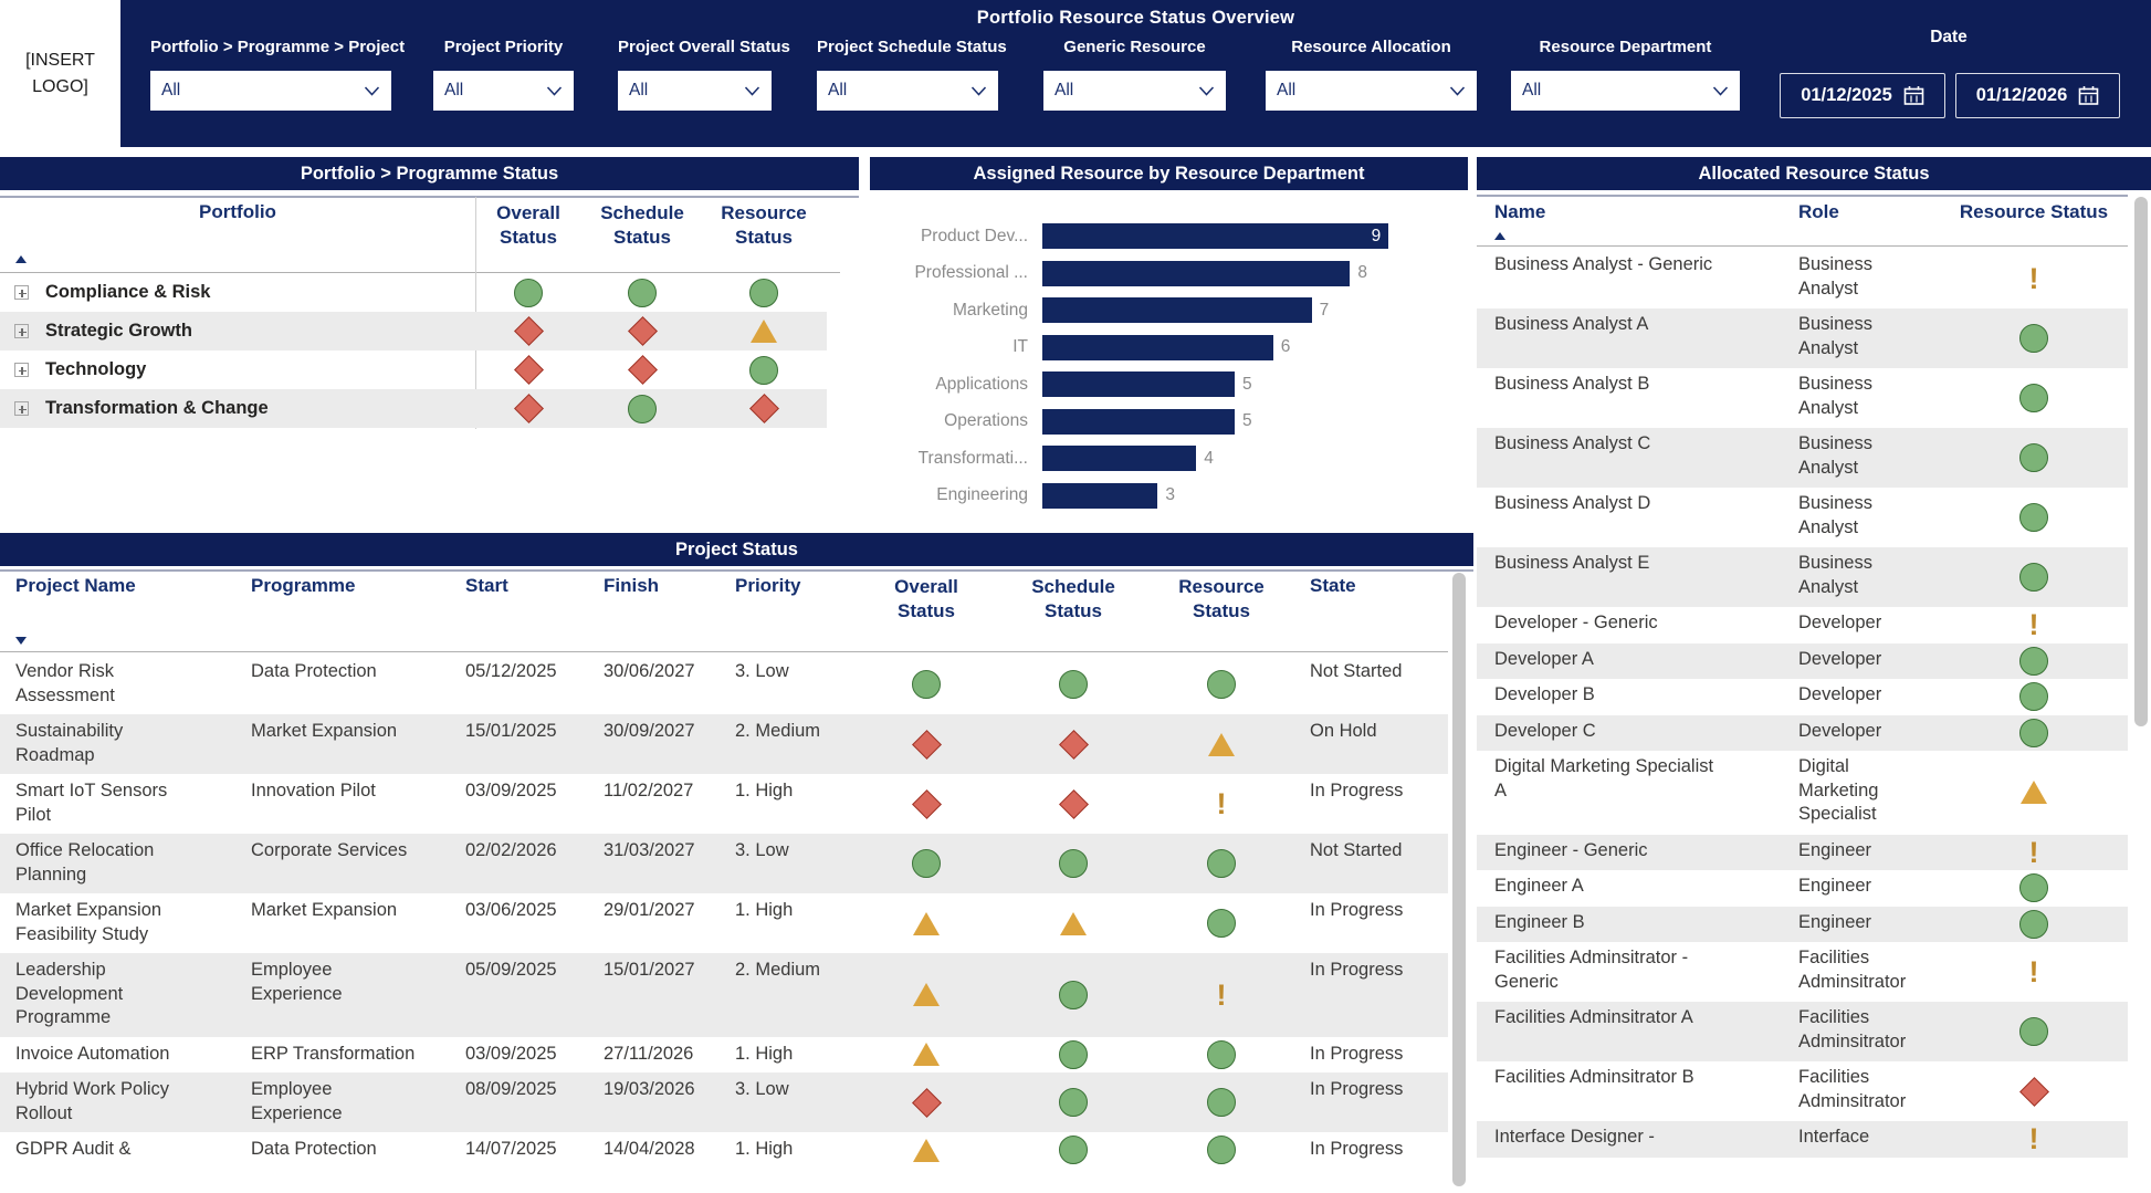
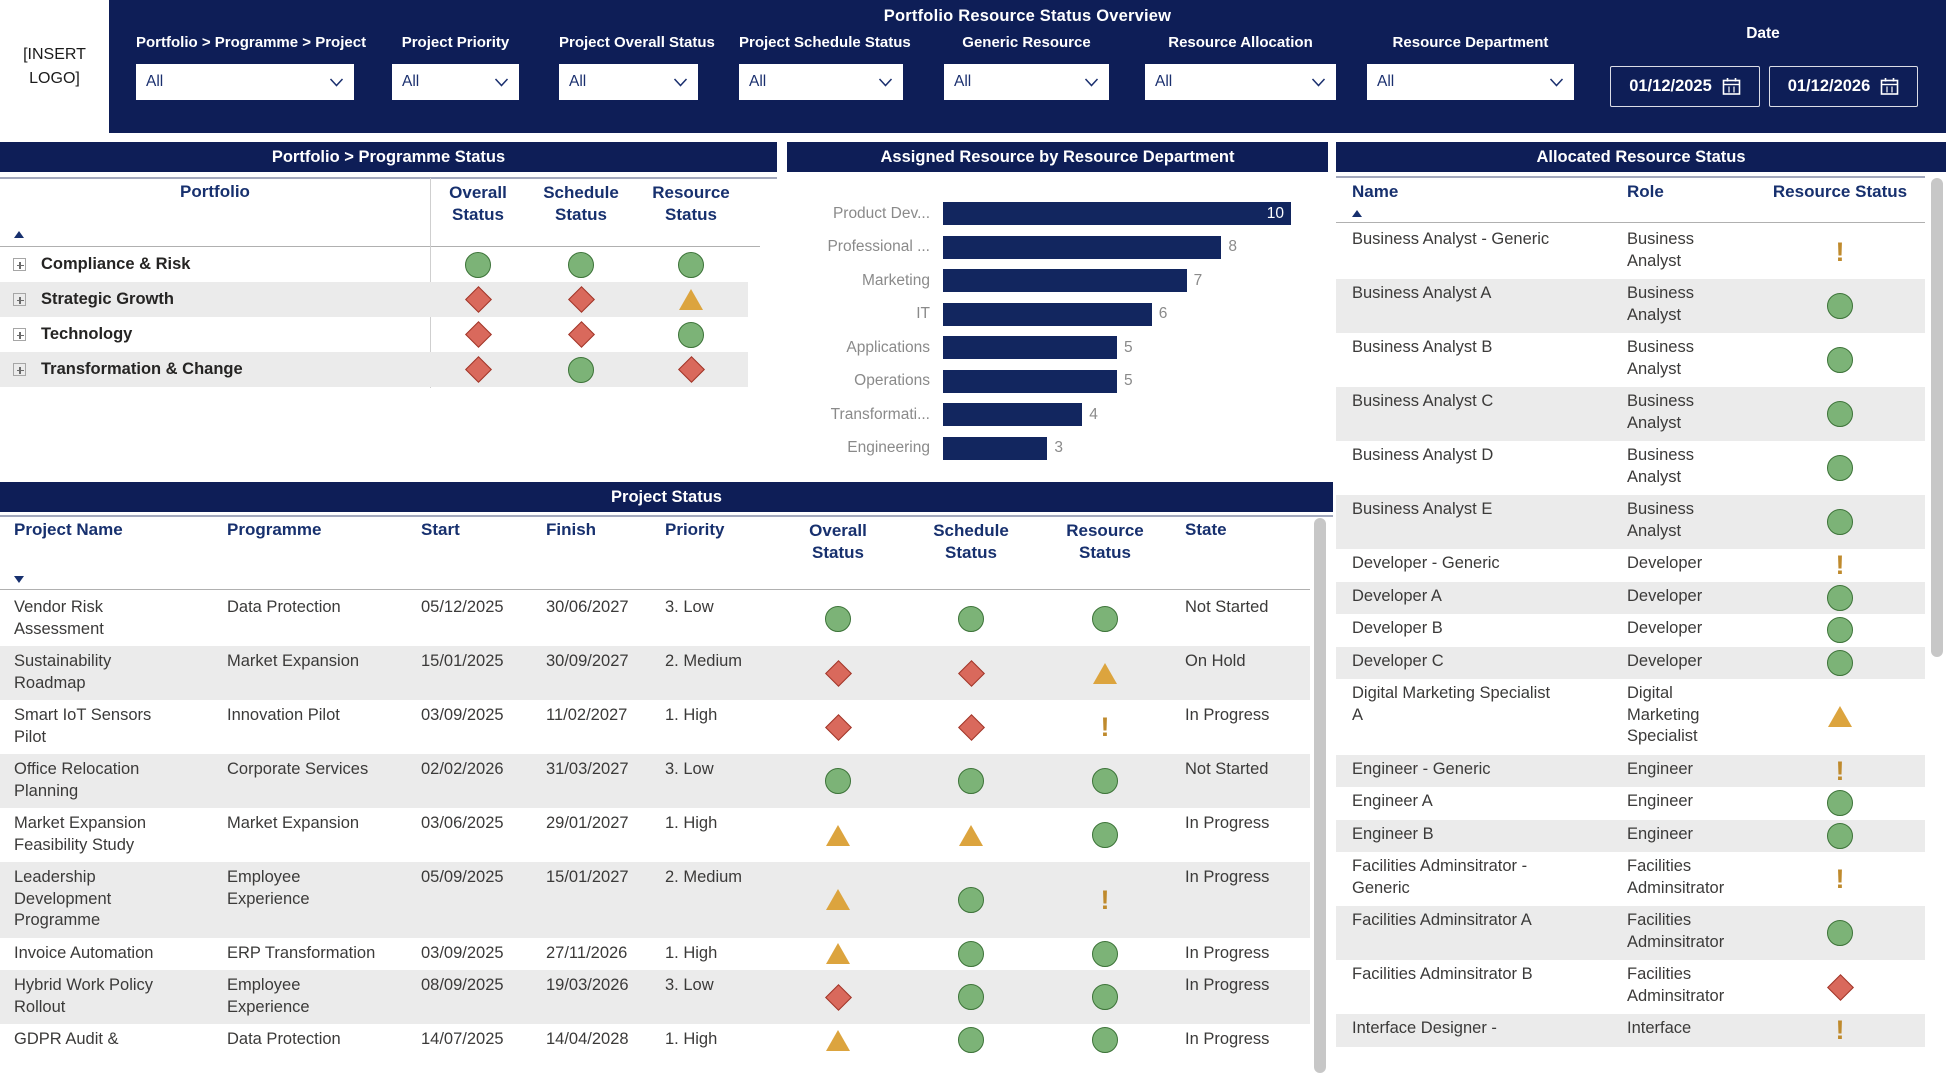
Product Dev...: 9 -> 10
